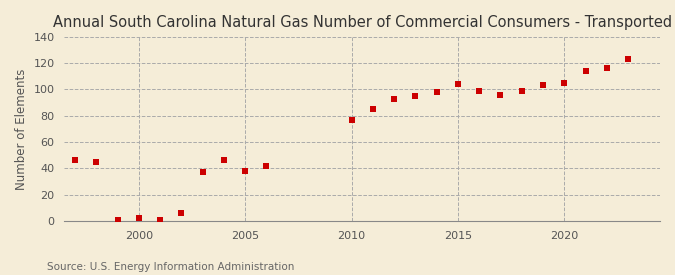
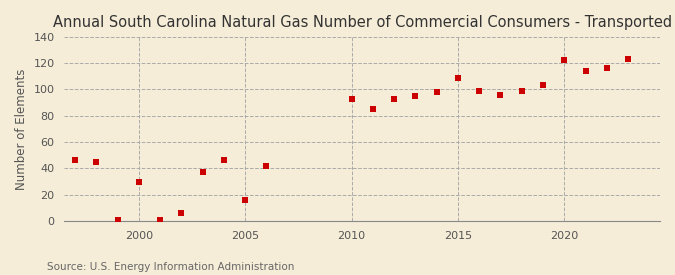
2000: 2 -> 30
2005: 38 -> 16
2010: 77 -> 93
2015: 104 -> 109
2020: 105 -> 122
